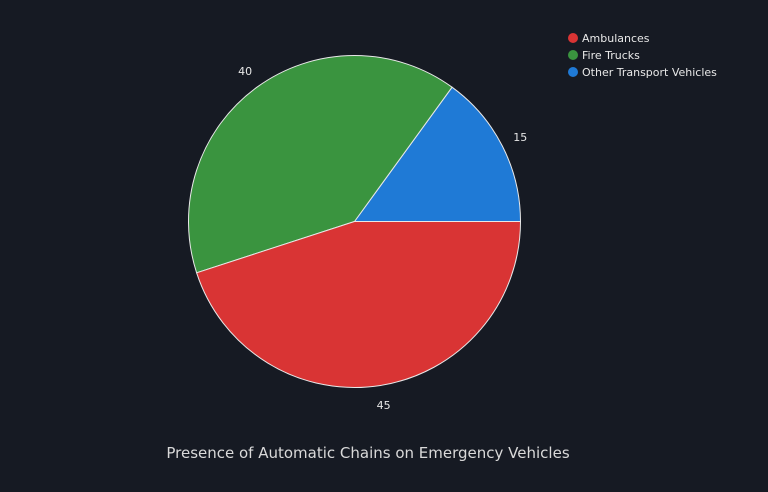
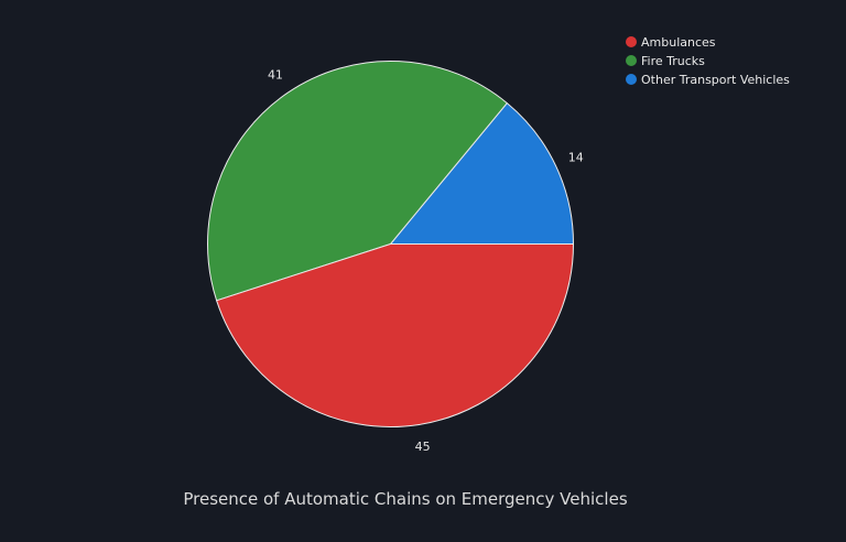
Fire Trucks: 40 -> 41
Other Transport Vehicles: 15 -> 14
